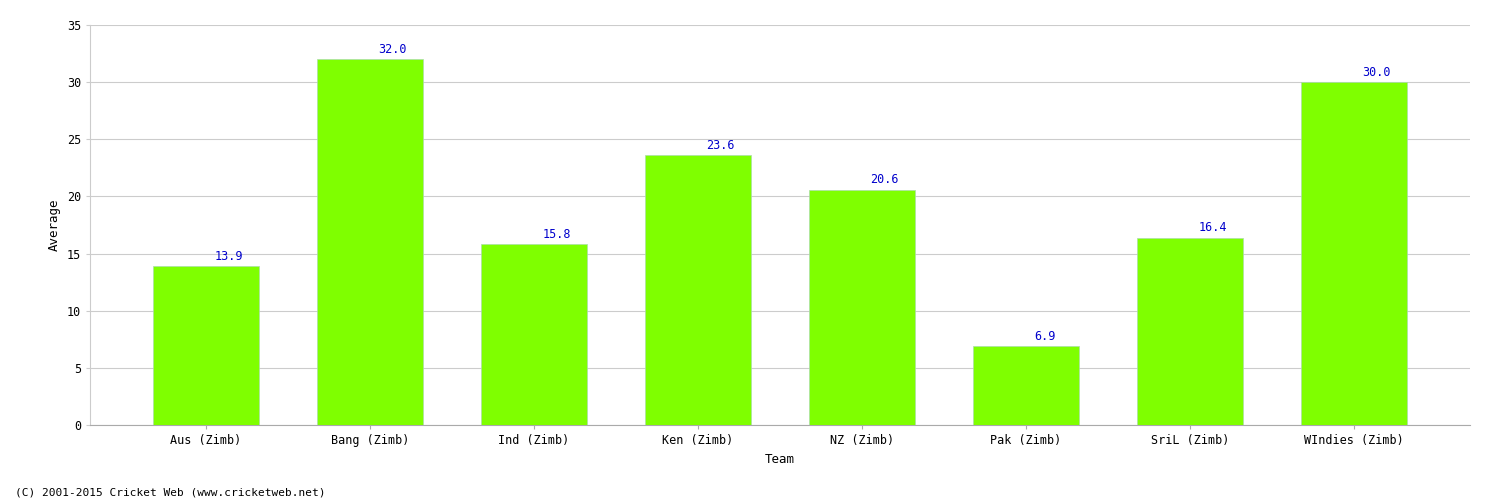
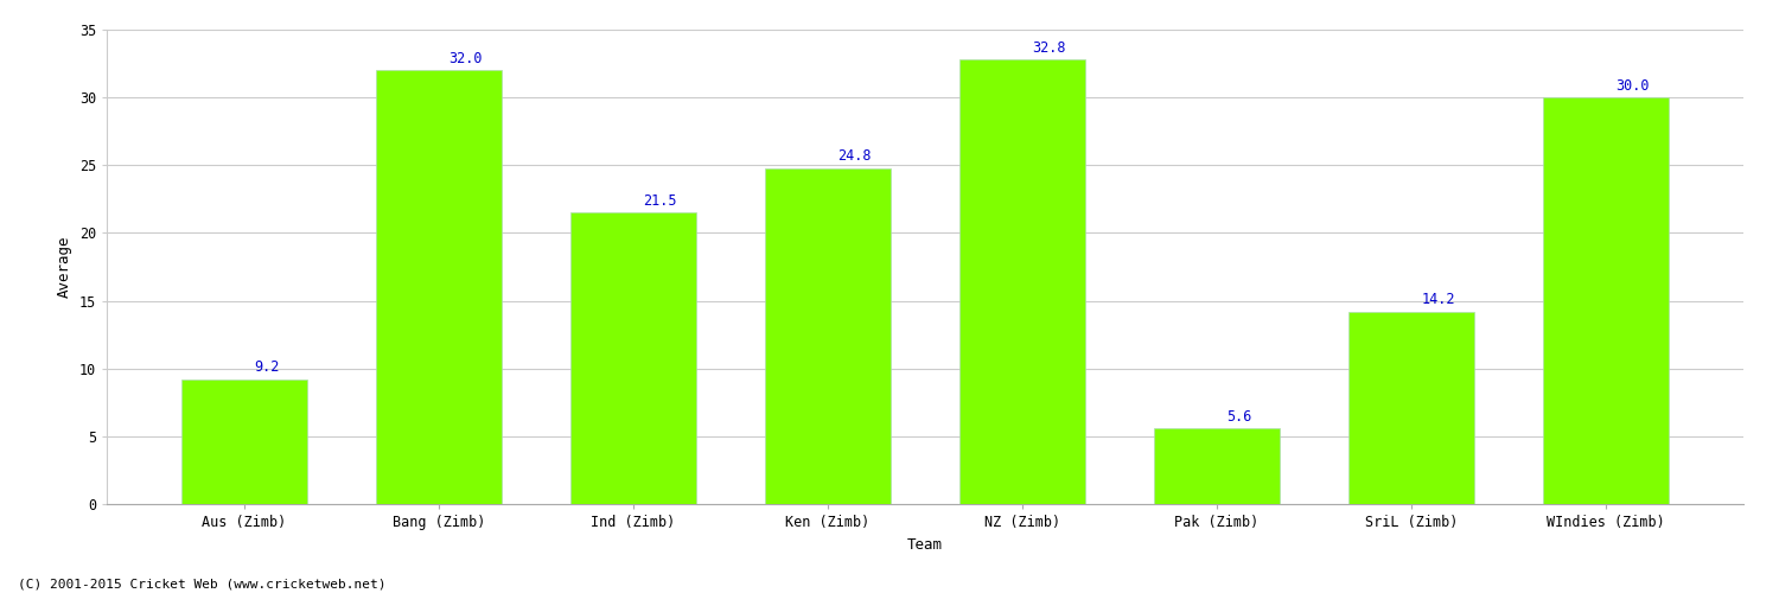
Aus (Zimb): 13.9 -> 9.2
Ind (Zimb): 15.8 -> 21.5
Ken (Zimb): 23.6 -> 24.8
NZ (Zimb): 20.6 -> 32.8
Pak (Zimb): 6.9 -> 5.6
SriL (Zimb): 16.4 -> 14.2
